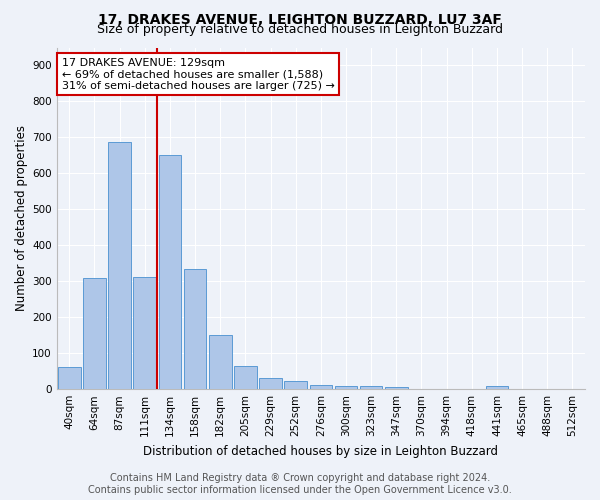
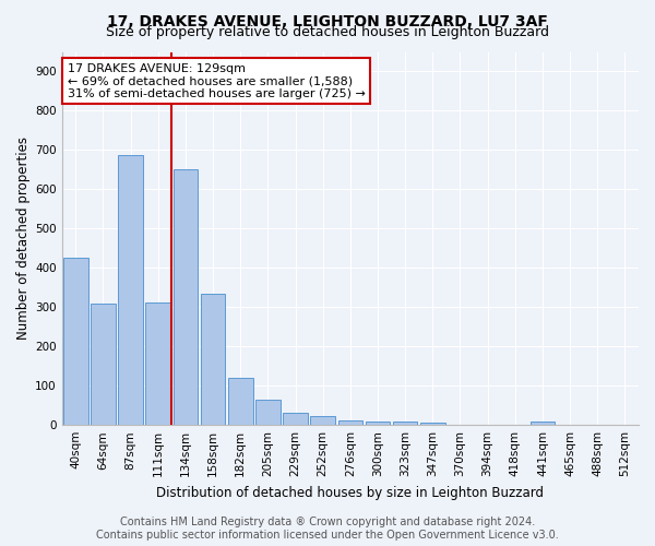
40sqm: 62 -> 425
182sqm: 152 -> 120
